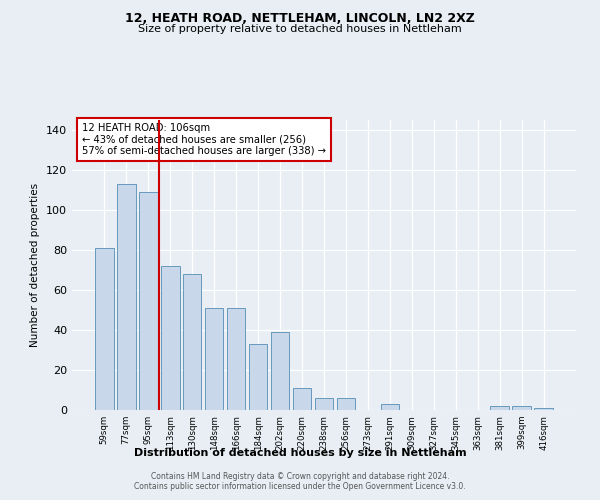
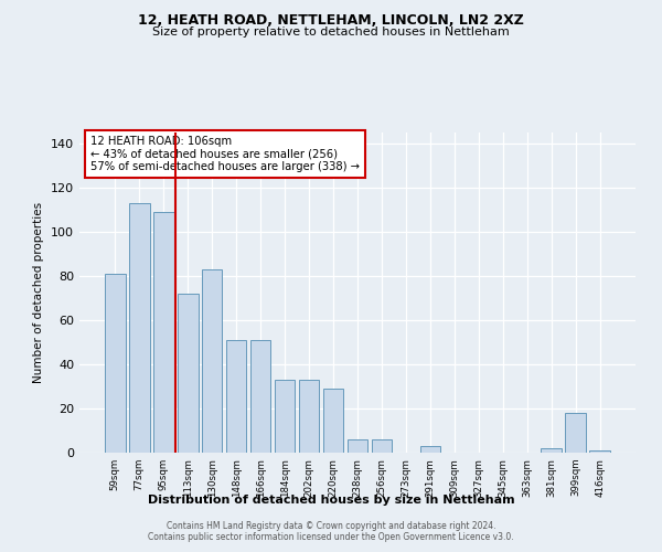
130sqm: 68 -> 83
202sqm: 39 -> 33
220sqm: 11 -> 29
399sqm: 2 -> 18
